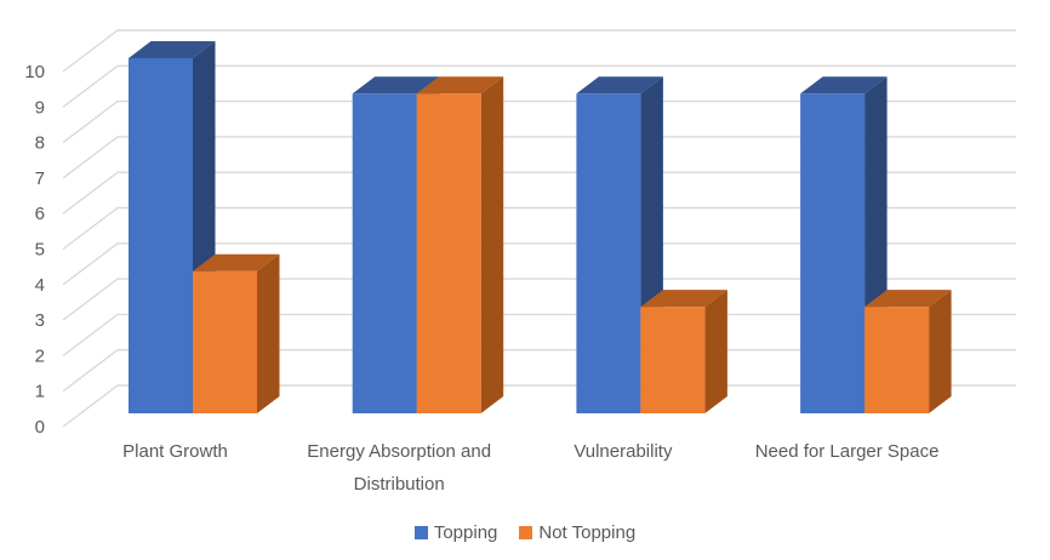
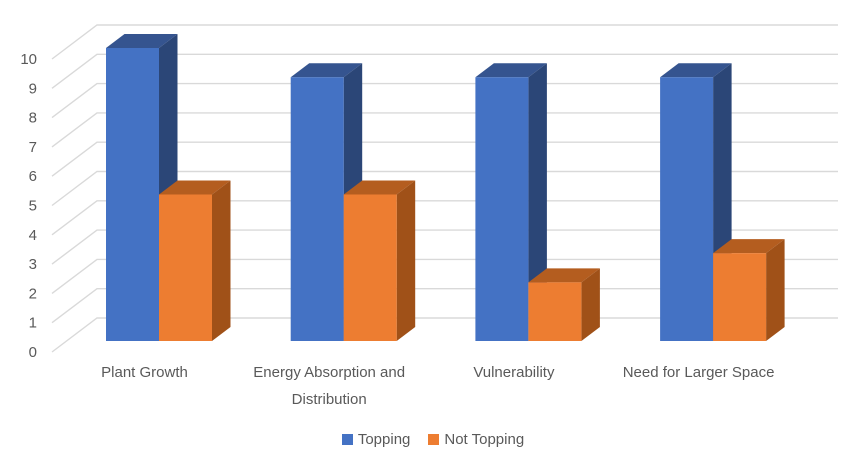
Not Topping/Plant Growth: 4 -> 5
Not Topping/Energy Absorption and Distribution: 9 -> 5
Not Topping/Vulnerability: 3 -> 2
